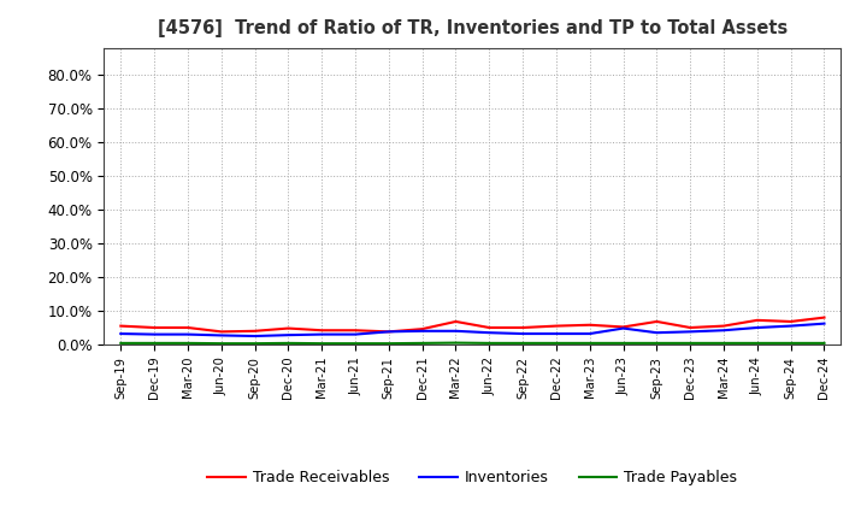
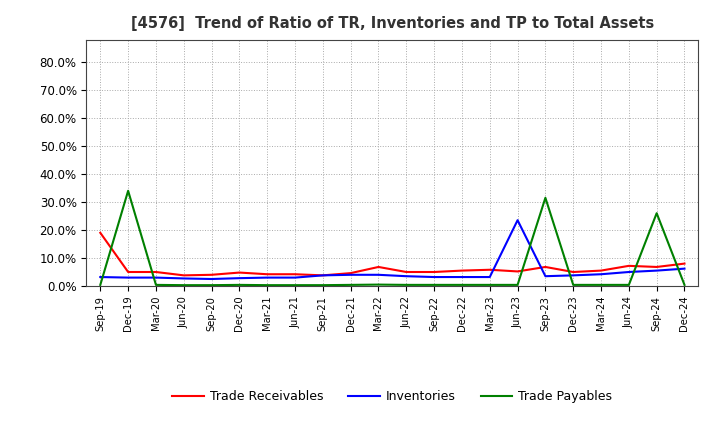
Trade Receivables/Sep-19: 5.5% -> 19.0%
Trade Payables/Dec-19: 0.4% -> 34.0%
Inventories/Jun-23: 4.8% -> 23.5%
Trade Payables/Sep-23: 0.4% -> 31.5%
Trade Payables/Sep-24: 0.4% -> 26.0%
